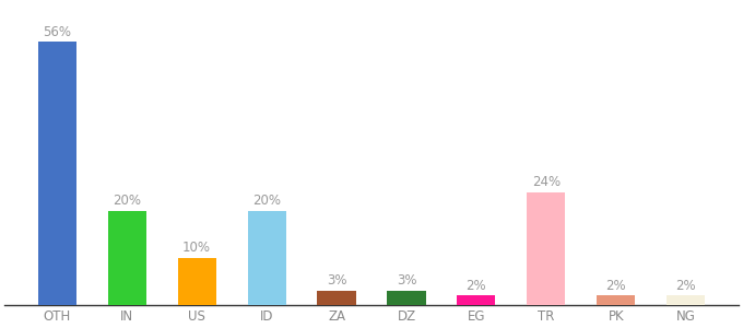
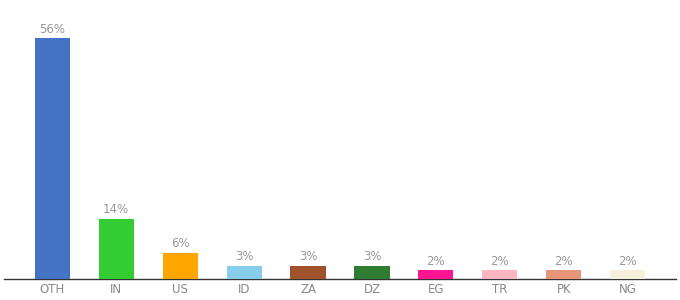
IN: 20% -> 14%
US: 10% -> 6%
ID: 20% -> 3%
TR: 24% -> 2%
